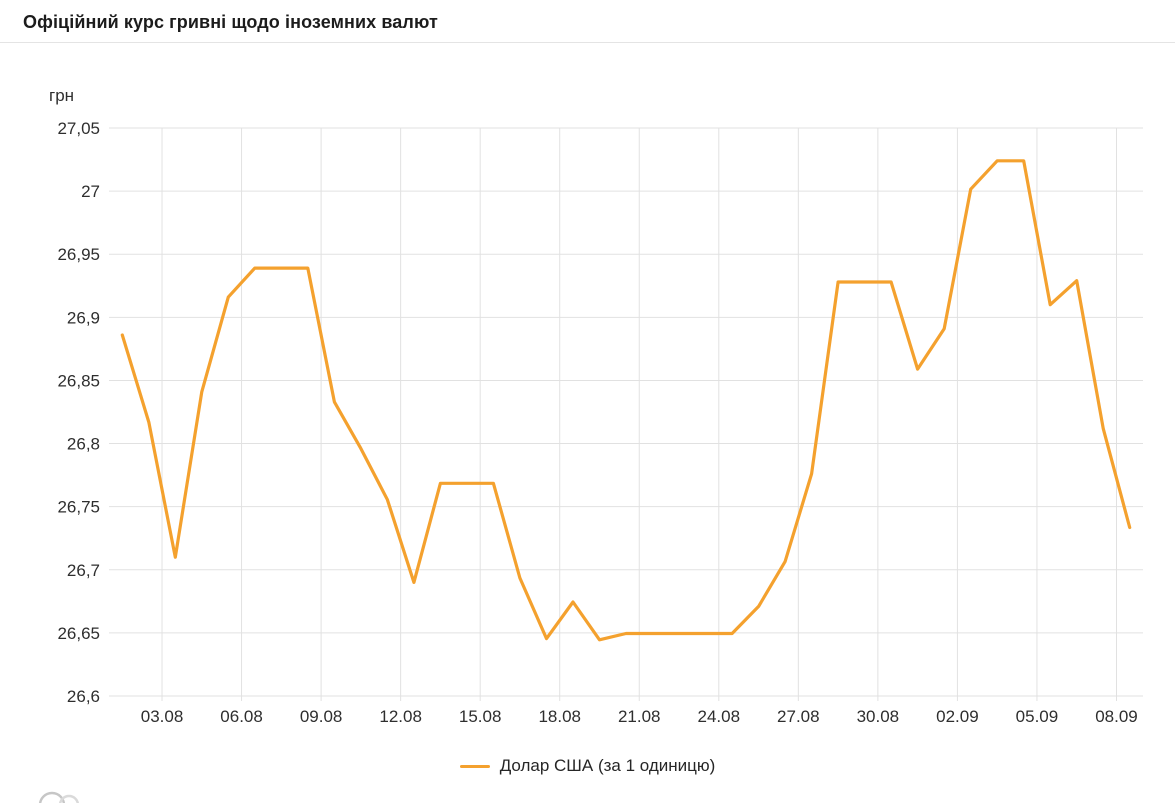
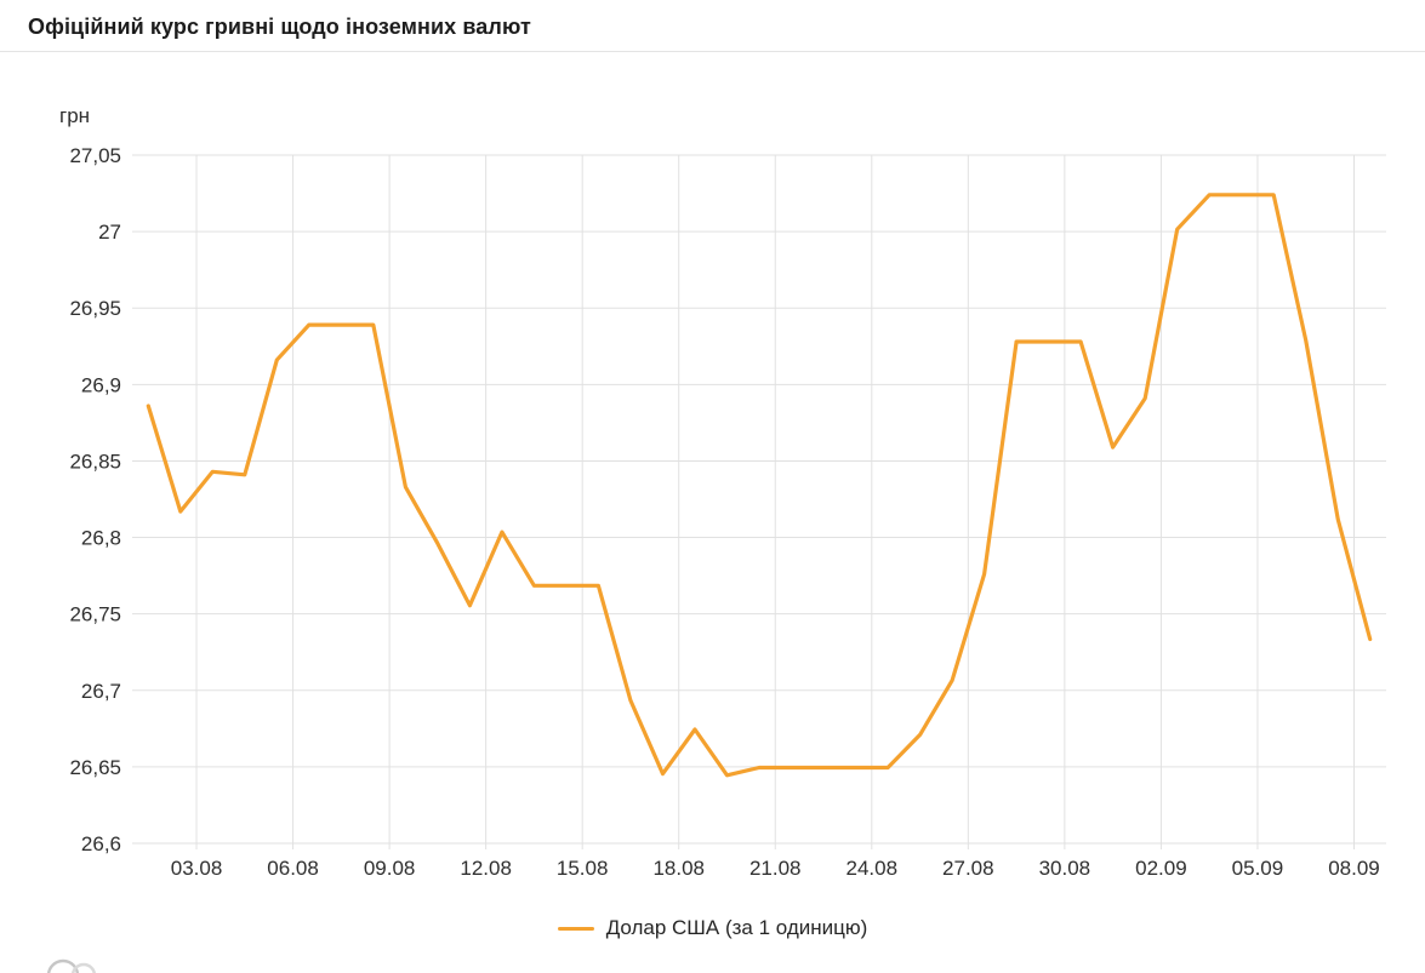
03.08: 26,71 -> 26,84
12.08: 26,69 -> 26,80
05.09: 26,91 -> 27,02
